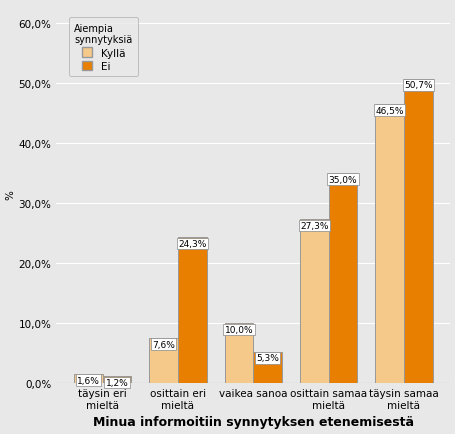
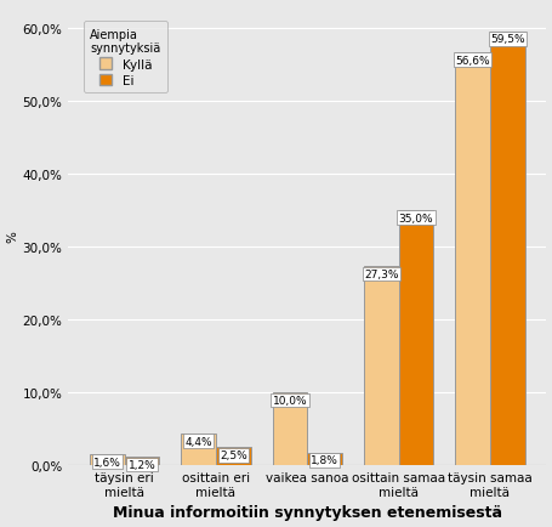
Kyllä/osittain eri mieltä: 7,6% -> 4,4%
Ei/osittain eri mieltä: 24,3% -> 2,5%
Ei/vaikea sanoa: 5,3% -> 1,8%
Kyllä/täysin samaa mieltä: 46,5% -> 56,6%
Ei/täysin samaa mieltä: 50,7% -> 59,5%
